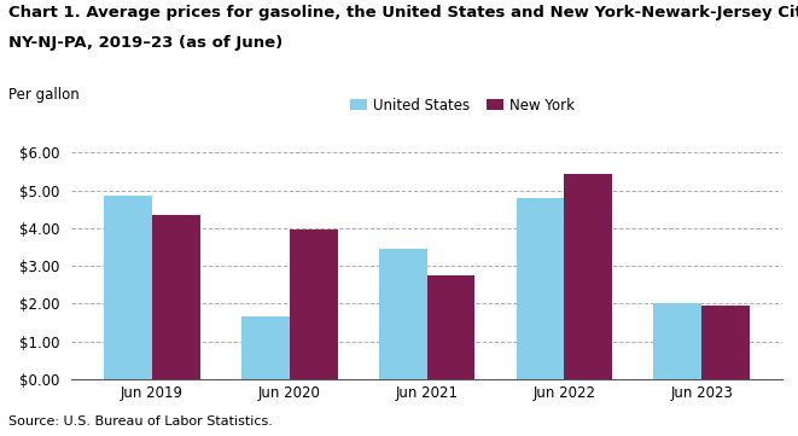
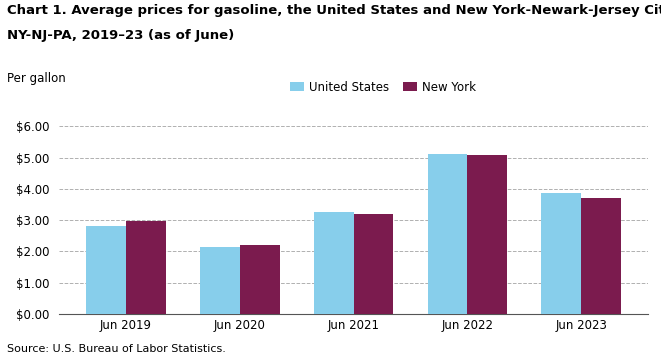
United States/Jun 2019: $4.85 -> $2.82
New York/Jun 2019: $4.35 -> $2.96
United States/Jun 2020: $1.65 -> $2.13
New York/Jun 2020: $3.95 -> $2.20
United States/Jun 2021: $3.45 -> $3.26
New York/Jun 2021: $2.75 -> $3.19
United States/Jun 2022: $4.80 -> $5.11
New York/Jun 2022: $5.45 -> $5.07
United States/Jun 2023: $2.00 -> $3.86
New York/Jun 2023: $1.95 -> $3.72
